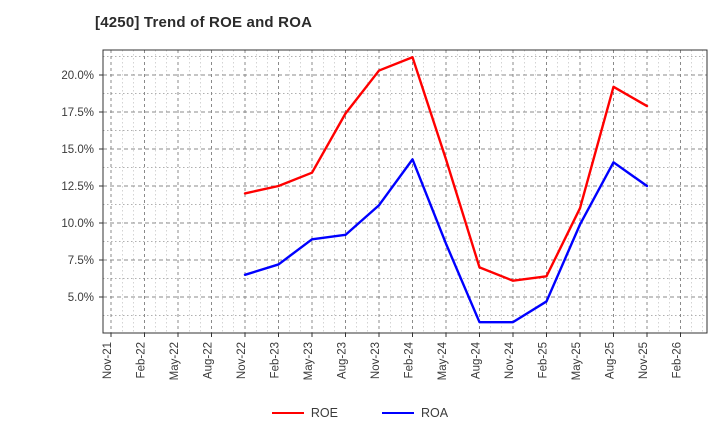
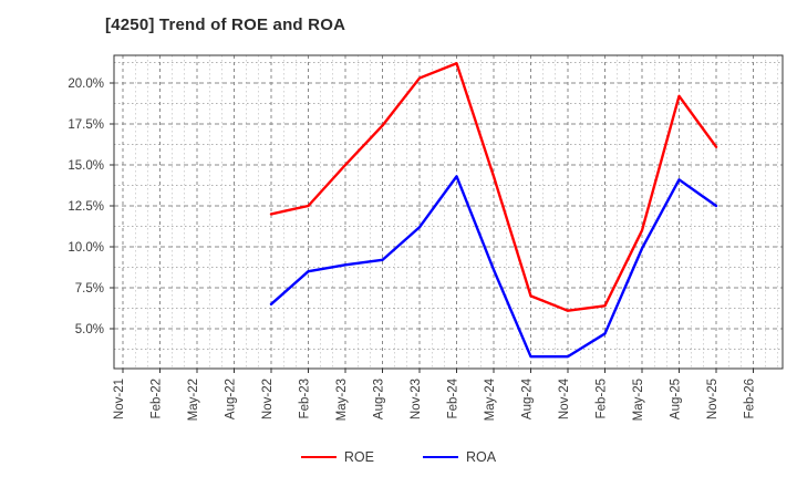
ROA/Feb-23: 7.2% -> 8.5%
ROE/May-23: 13.4% -> 15.0%
ROE/Nov-25: 17.9% -> 16.1%
